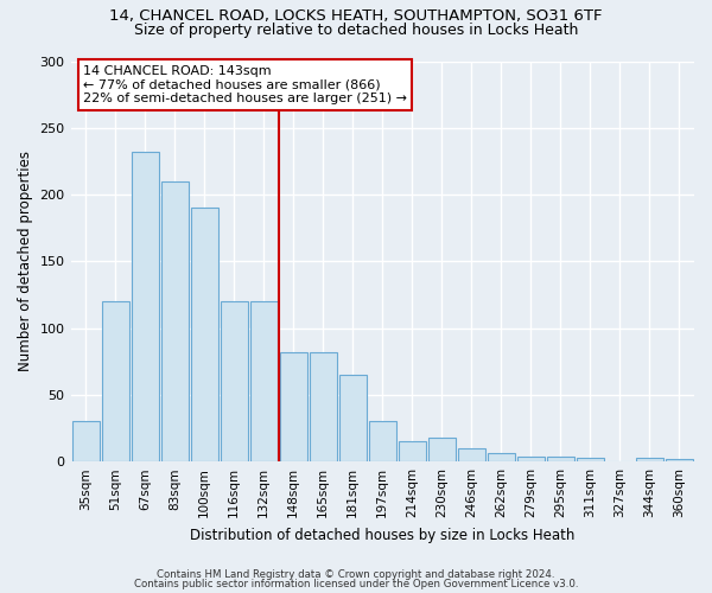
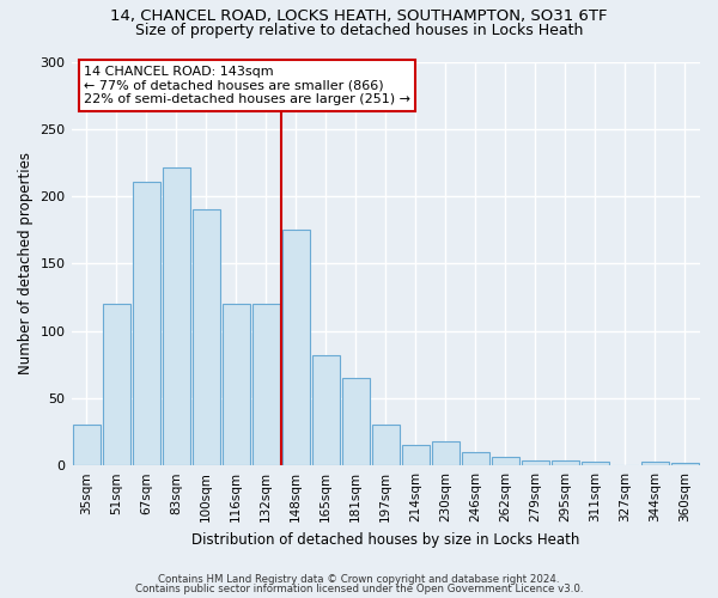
67sqm: 232 -> 211
83sqm: 210 -> 221
148sqm: 82 -> 175
